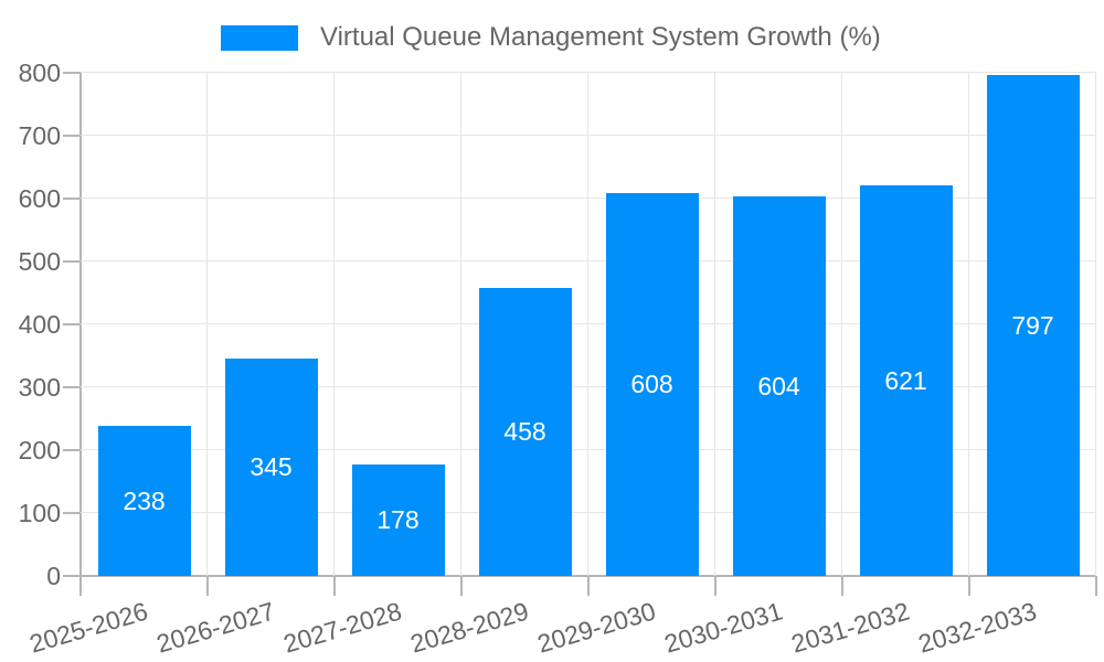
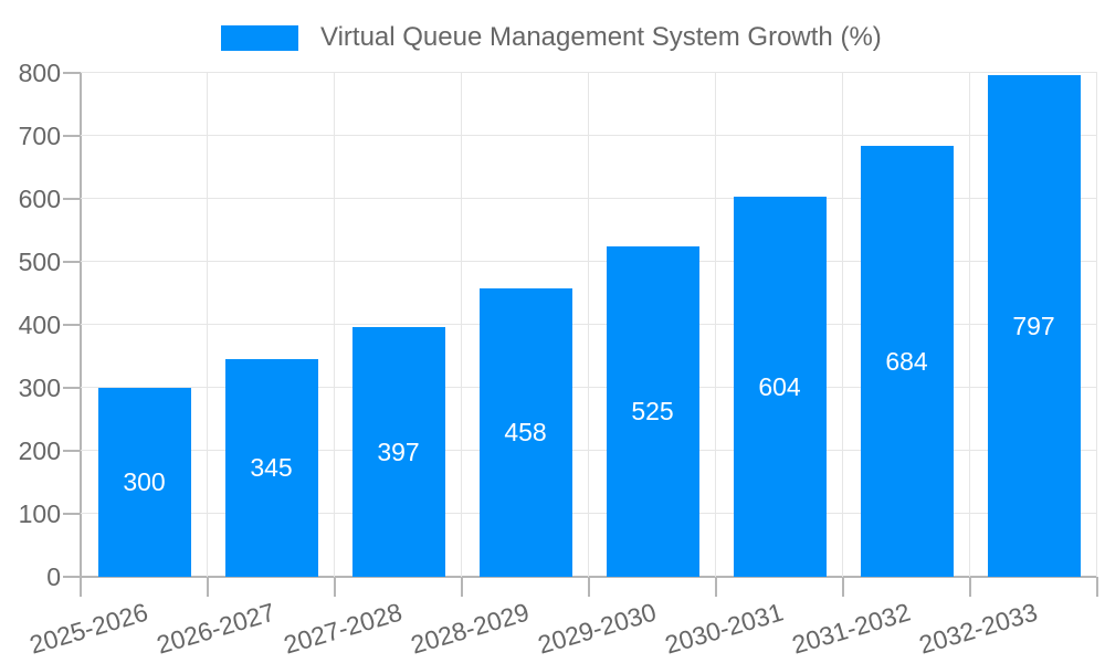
2025-2026: 238 -> 300
2027-2028: 178 -> 397
2029-2030: 608 -> 525
2031-2032: 621 -> 684
